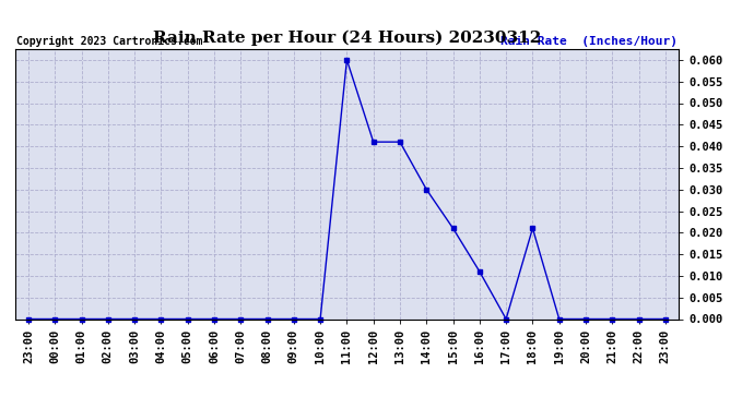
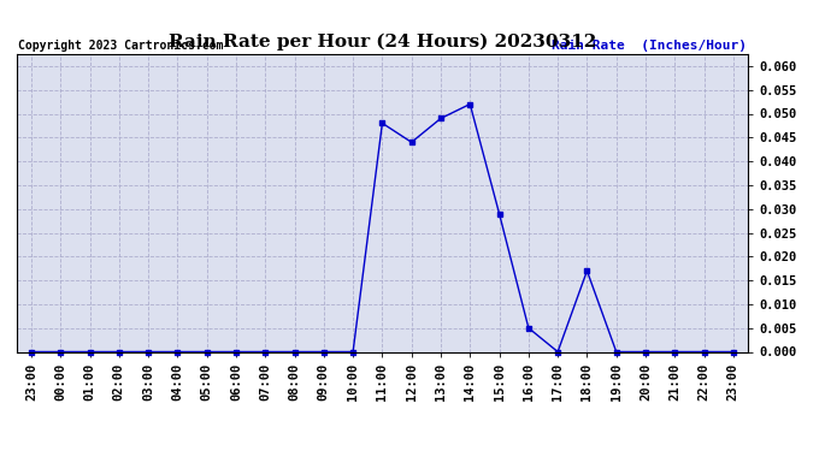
11:00: 0.060 -> 0.048
12:00: 0.041 -> 0.044
13:00: 0.041 -> 0.049
14:00: 0.030 -> 0.052
15:00: 0.021 -> 0.029
16:00: 0.011 -> 0.005
18:00: 0.021 -> 0.017
